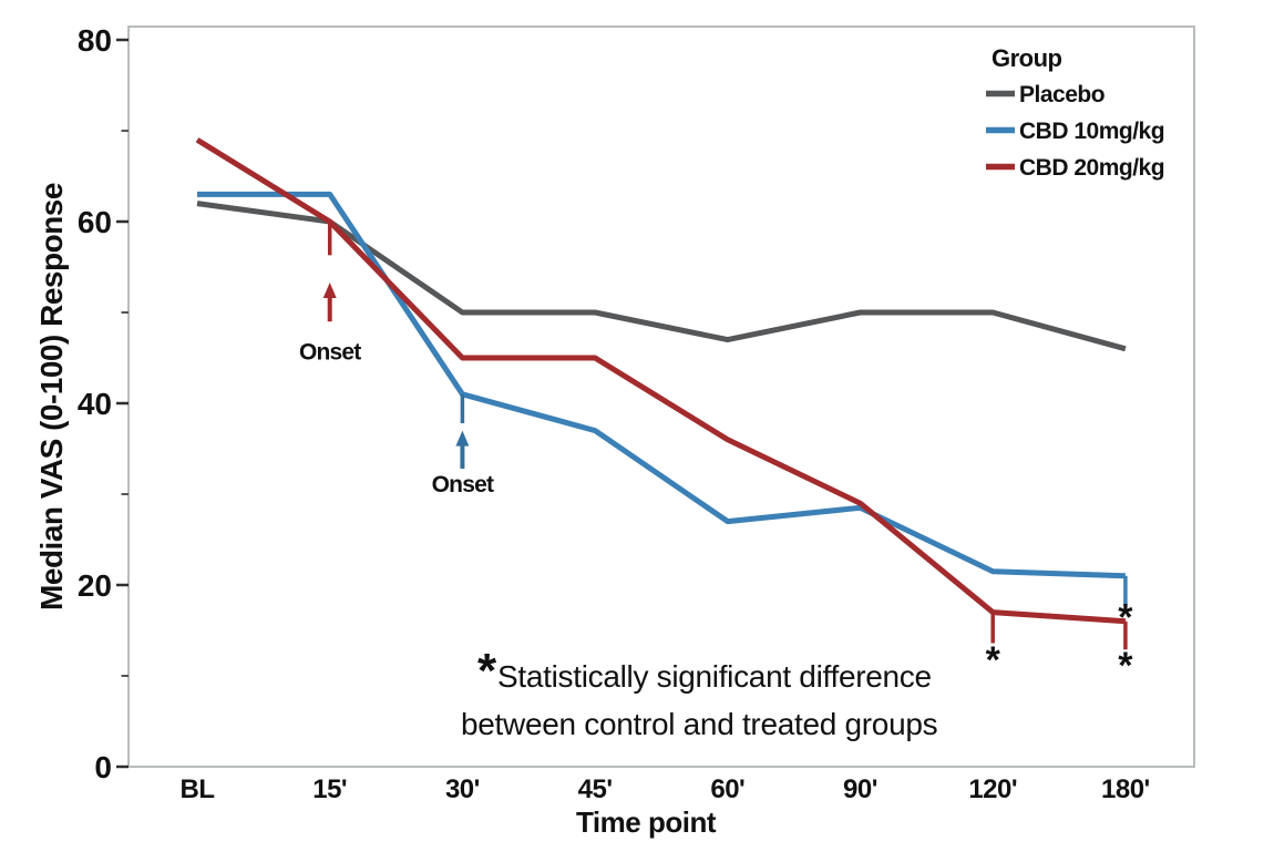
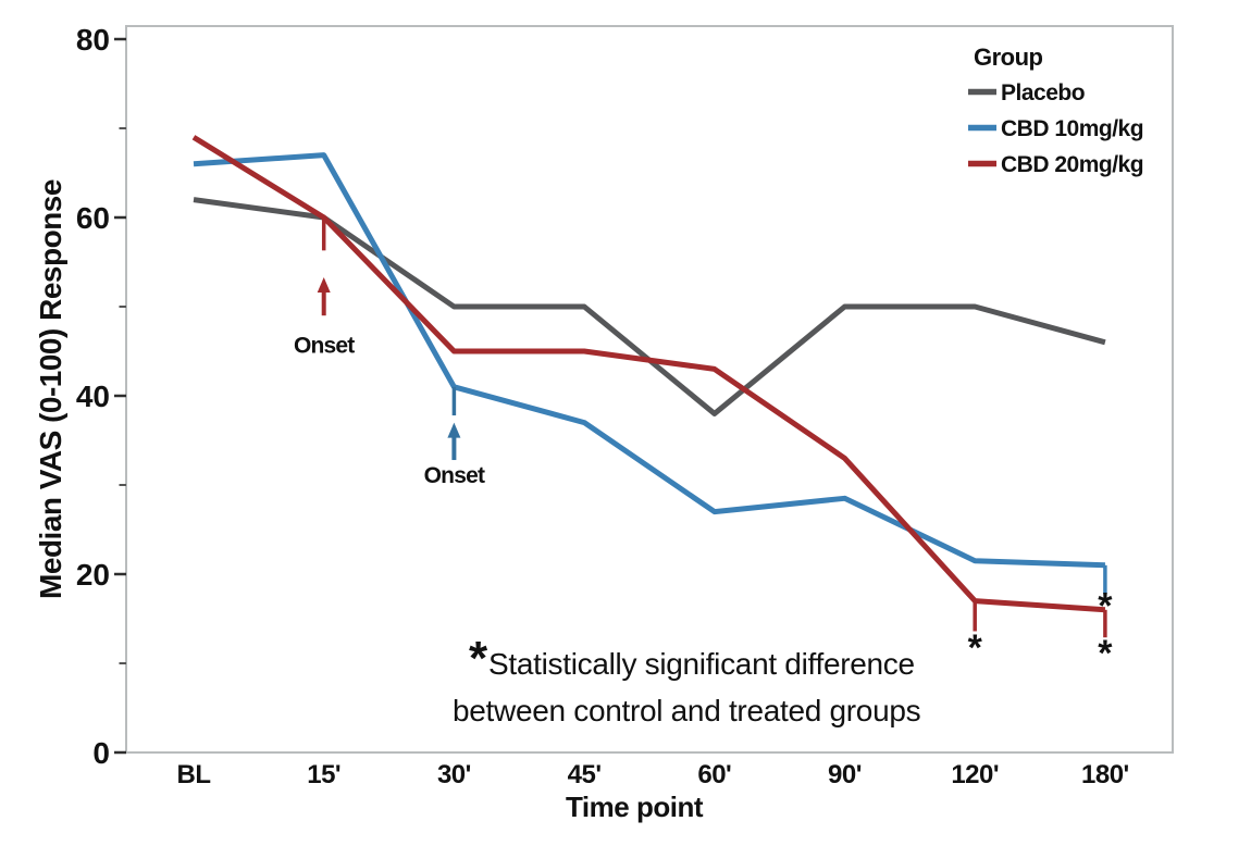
CBD 10mg/kg/BL: 63 -> 66
CBD 10mg/kg/15': 63 -> 67
Placebo/60': 47 -> 38
CBD 20mg/kg/60': 36 -> 43
CBD 20mg/kg/90': 29 -> 33
